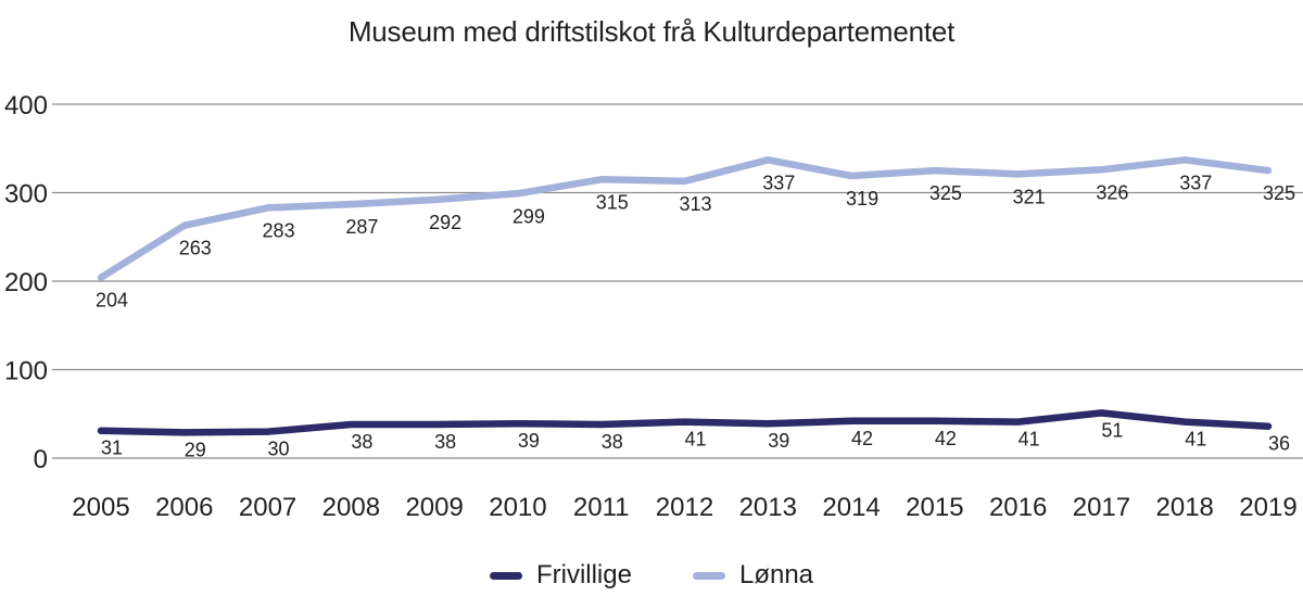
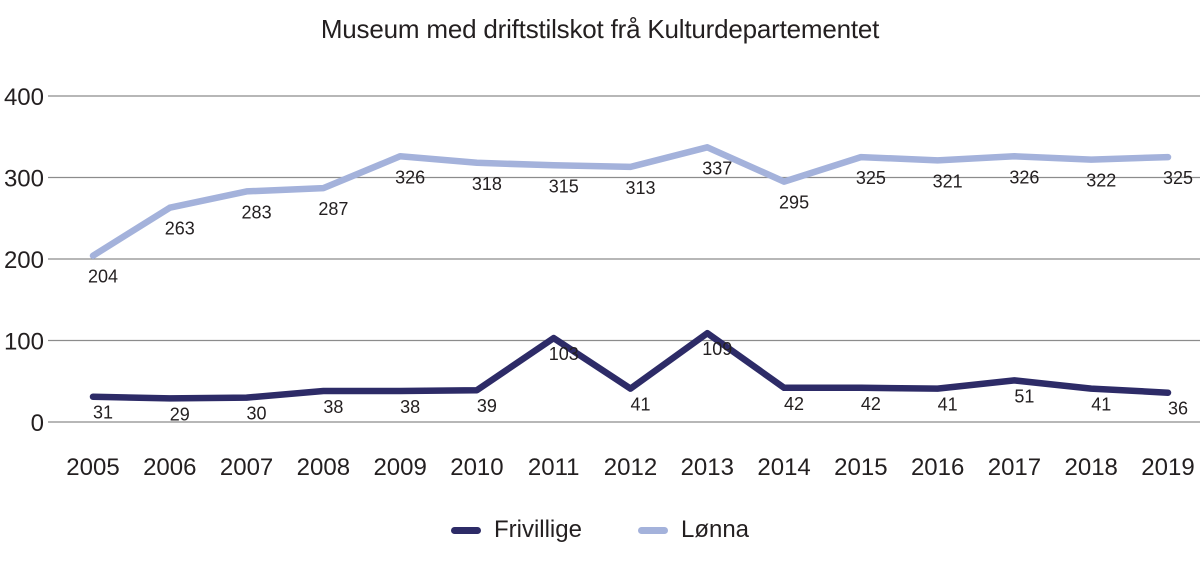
Lønna/2009: 292 -> 326
Lønna/2010: 299 -> 318
Frivillige/2011: 38 -> 103
Frivillige/2013: 39 -> 109
Lønna/2014: 319 -> 295
Lønna/2018: 337 -> 322
